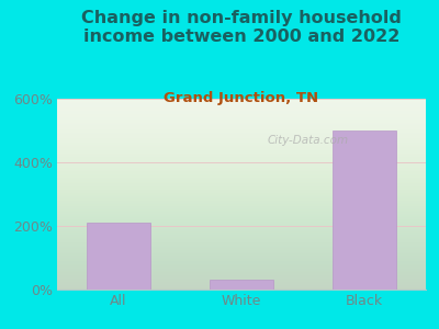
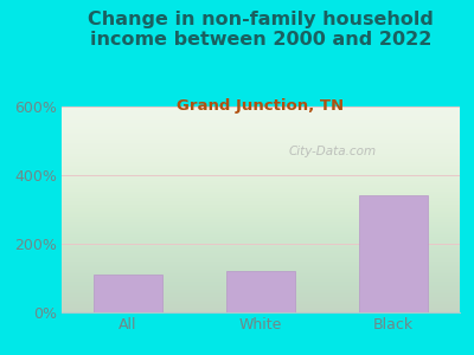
All: 210% -> 110%
White: 30% -> 120%
Black: 500% -> 340%
